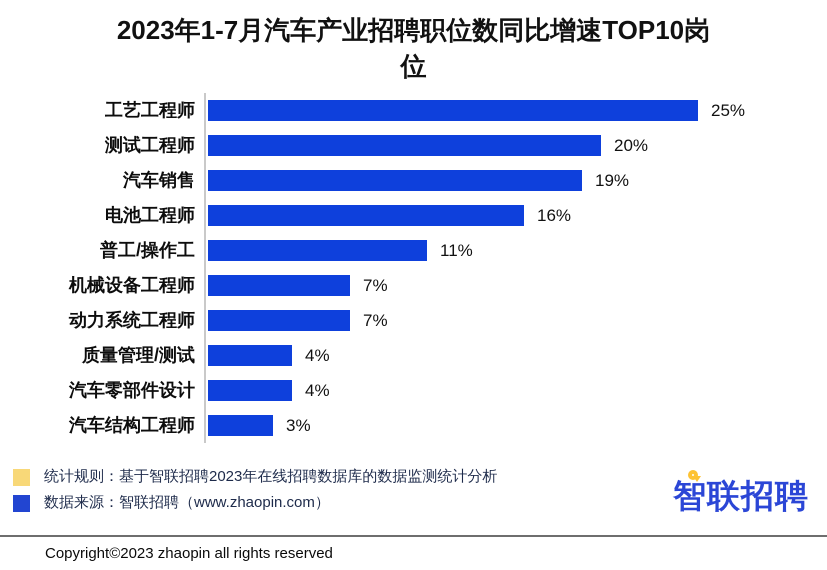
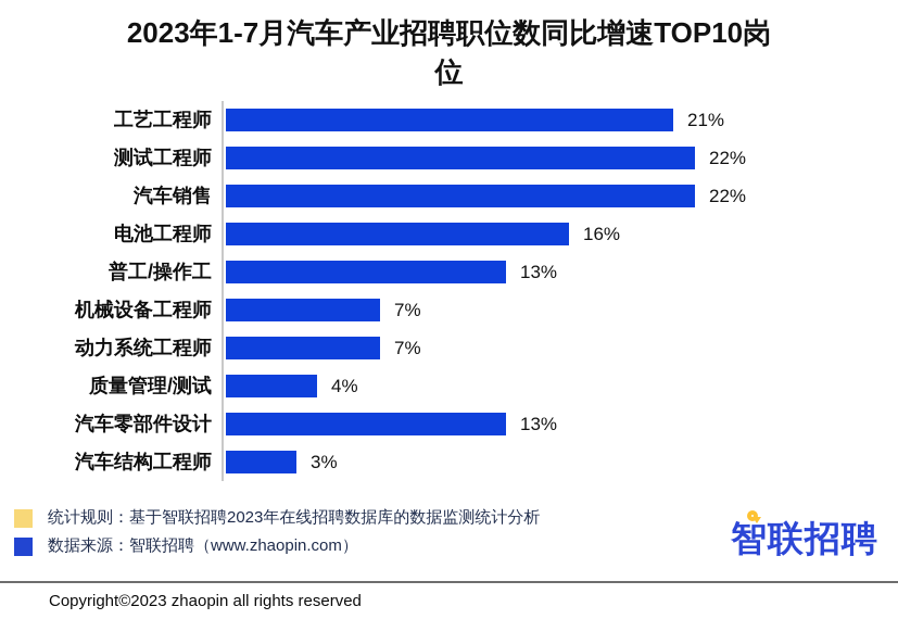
工艺工程师: 25% -> 21%
测试工程师: 20% -> 22%
汽车销售: 19% -> 22%
普工/操作工: 11% -> 13%
汽车零部件设计: 4% -> 13%
